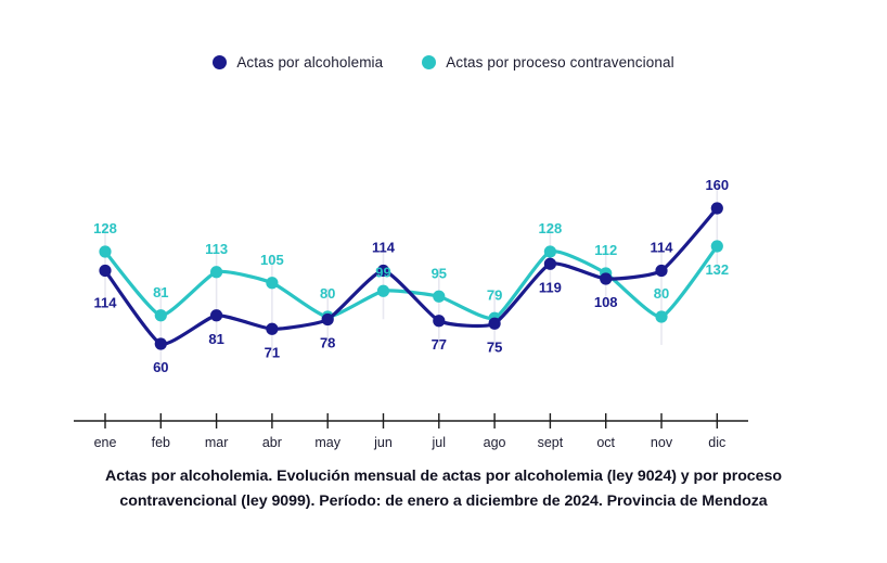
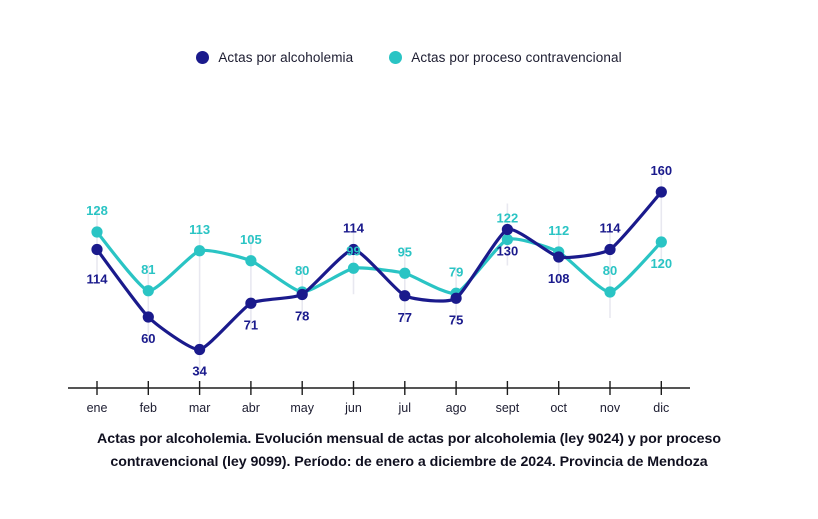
Actas por alcoholemia/mar: 81 -> 34
Actas por alcoholemia/sept: 119 -> 130
Actas por proceso contravencional/sept: 128 -> 122
Actas por proceso contravencional/dic: 132 -> 120
